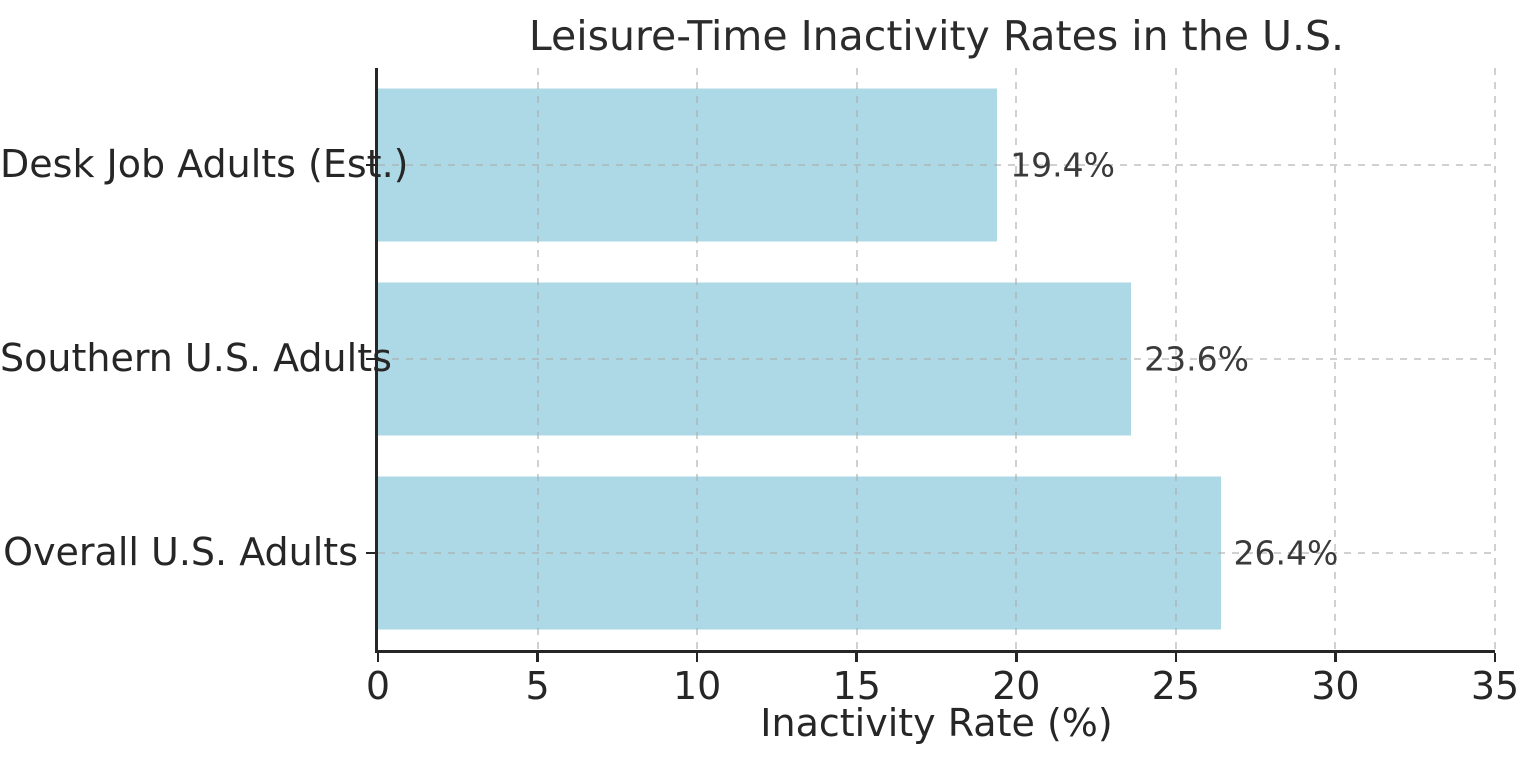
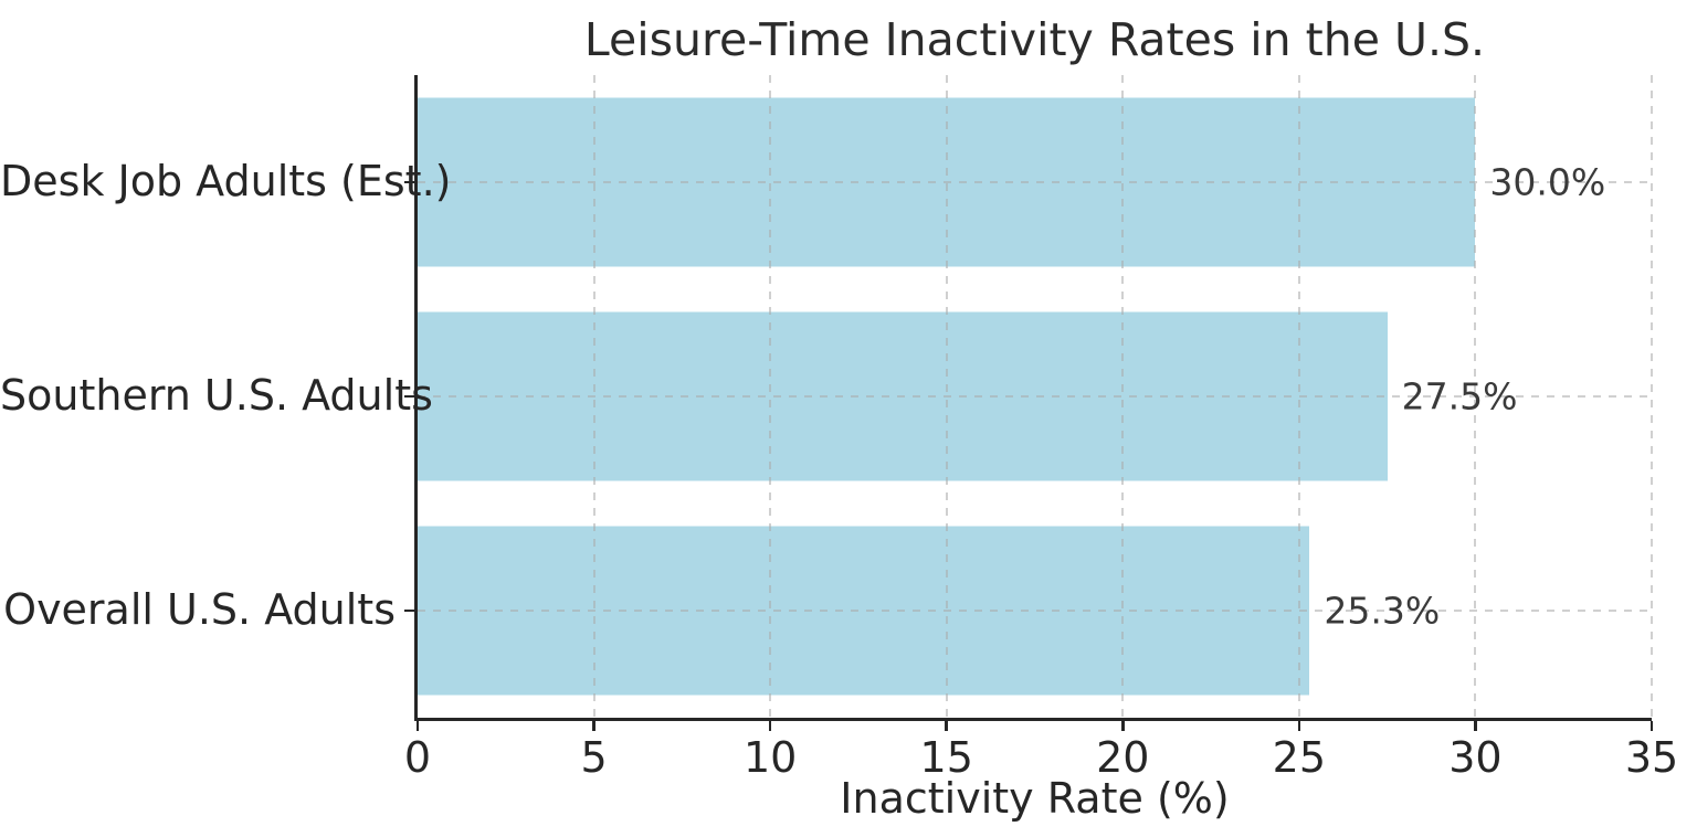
Desk Job Adults (Est.): 19.4% -> 30.0%
Southern U.S. Adults: 23.6% -> 27.5%
Overall U.S. Adults: 26.4% -> 25.3%
